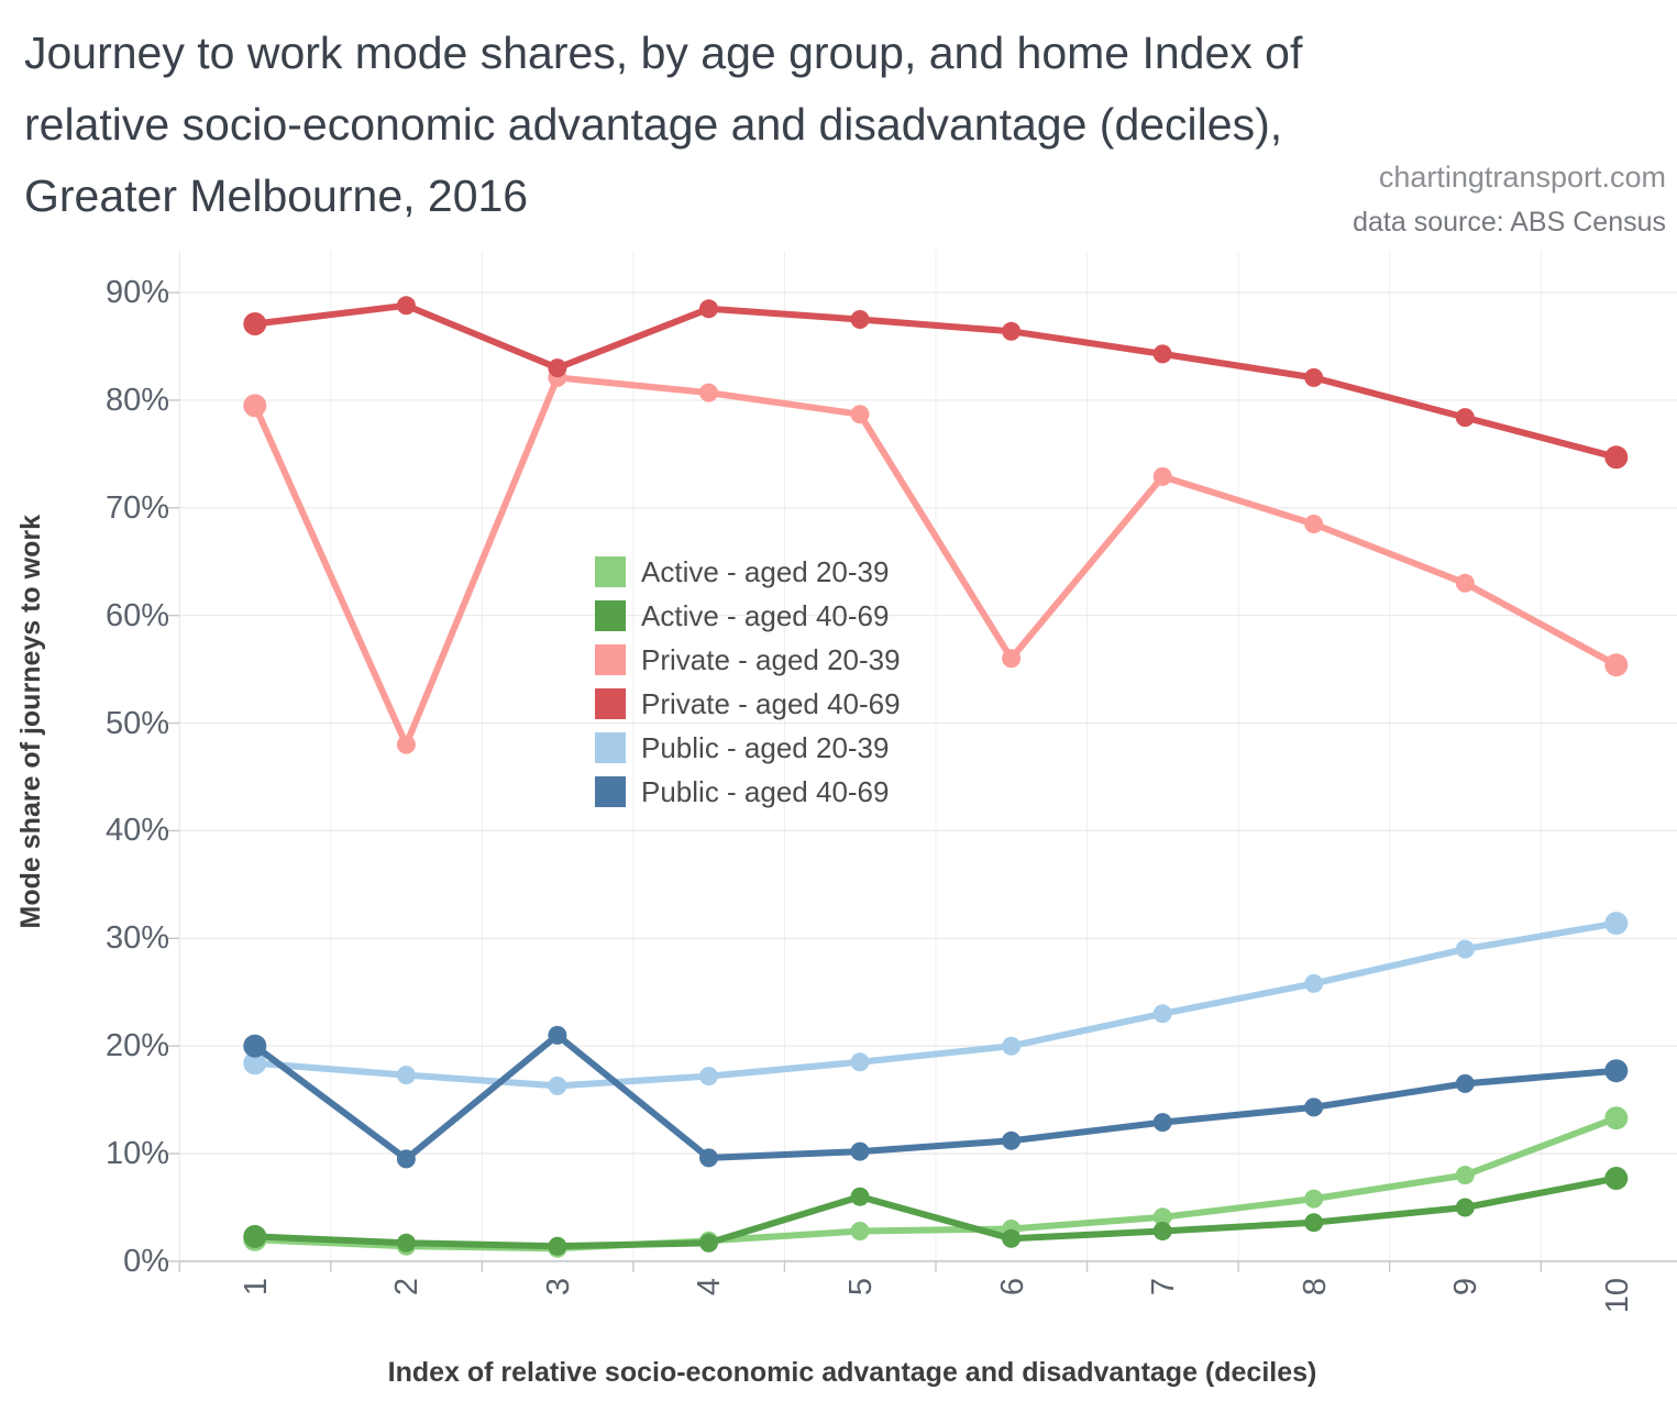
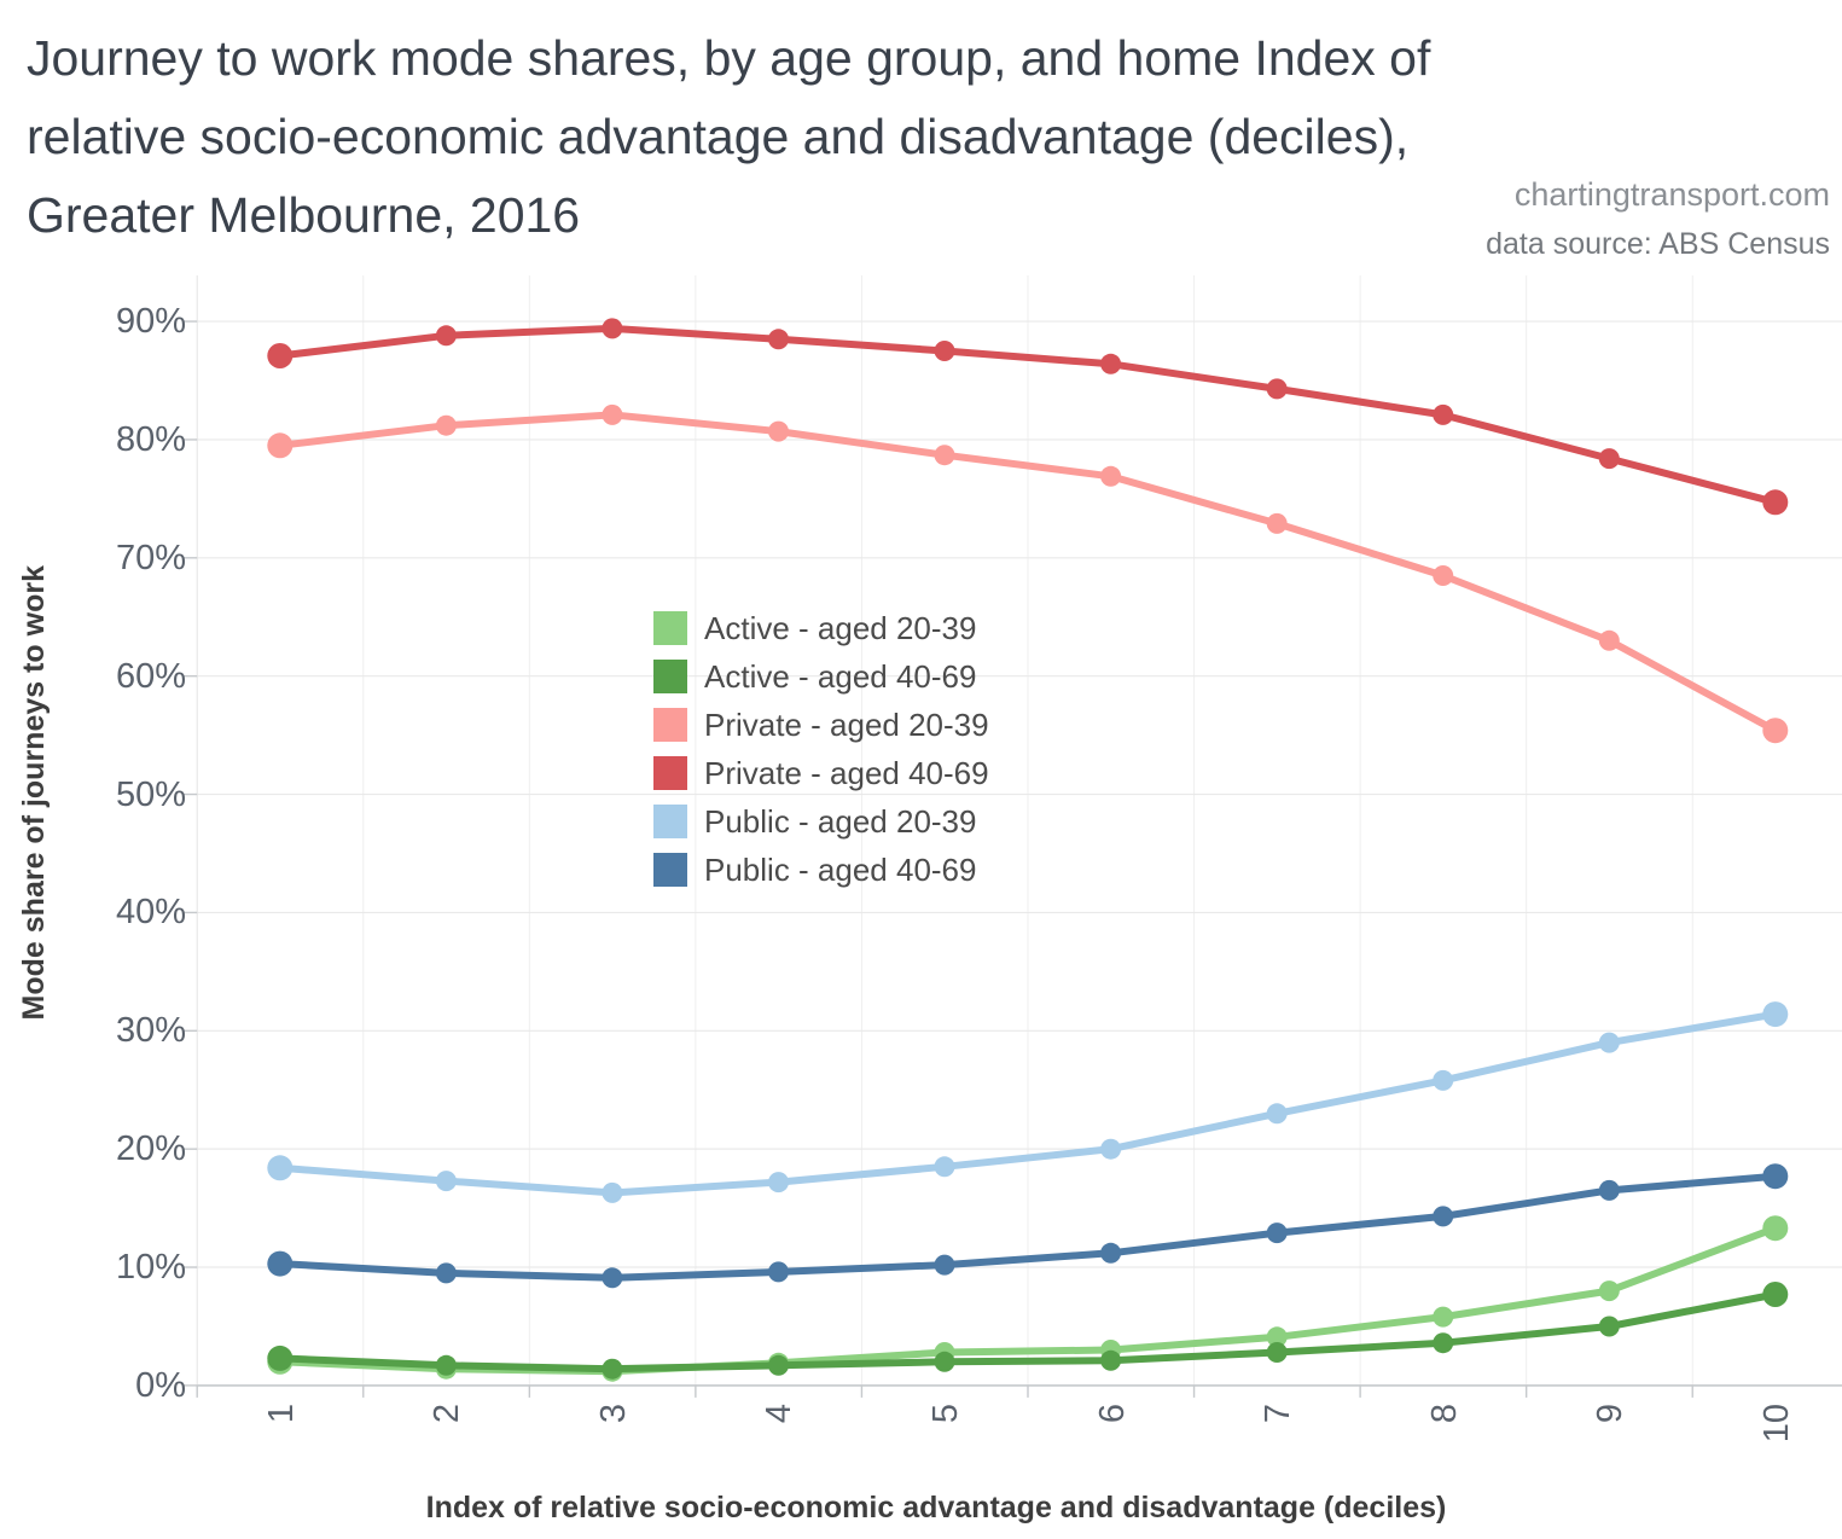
Public - aged 40-69/1: 20% -> 10%
Private - aged 20-39/2: 48% -> 81%
Private - aged 40-69/3: 83% -> 89%
Public - aged 40-69/3: 21% -> 9%
Active - aged 40-69/5: 6% -> 2%
Private - aged 20-39/6: 56% -> 77%
